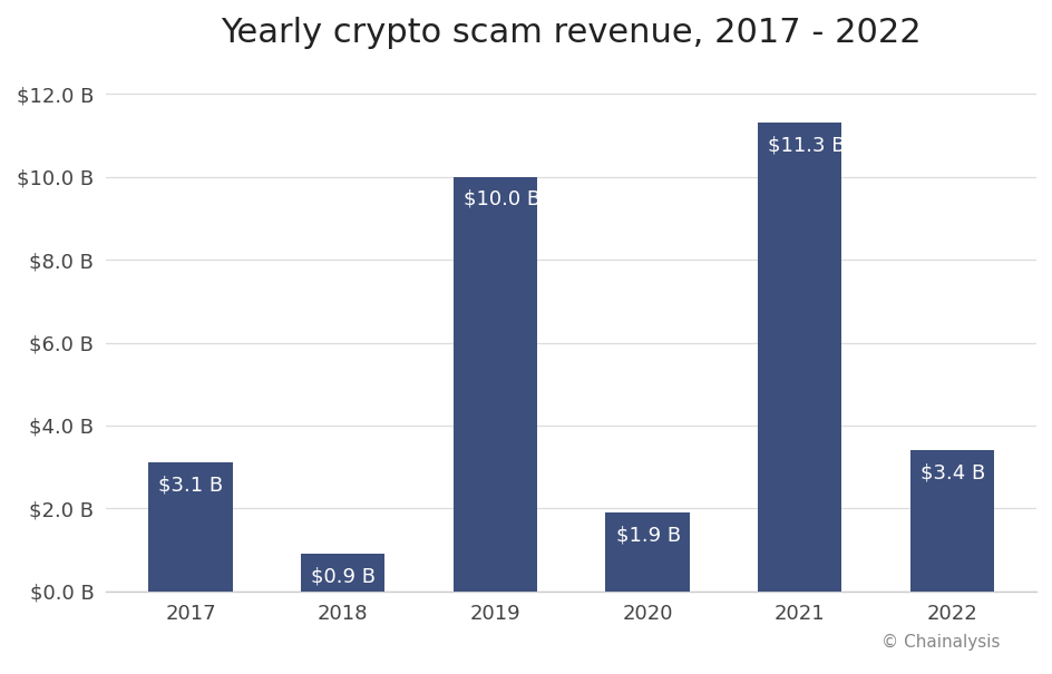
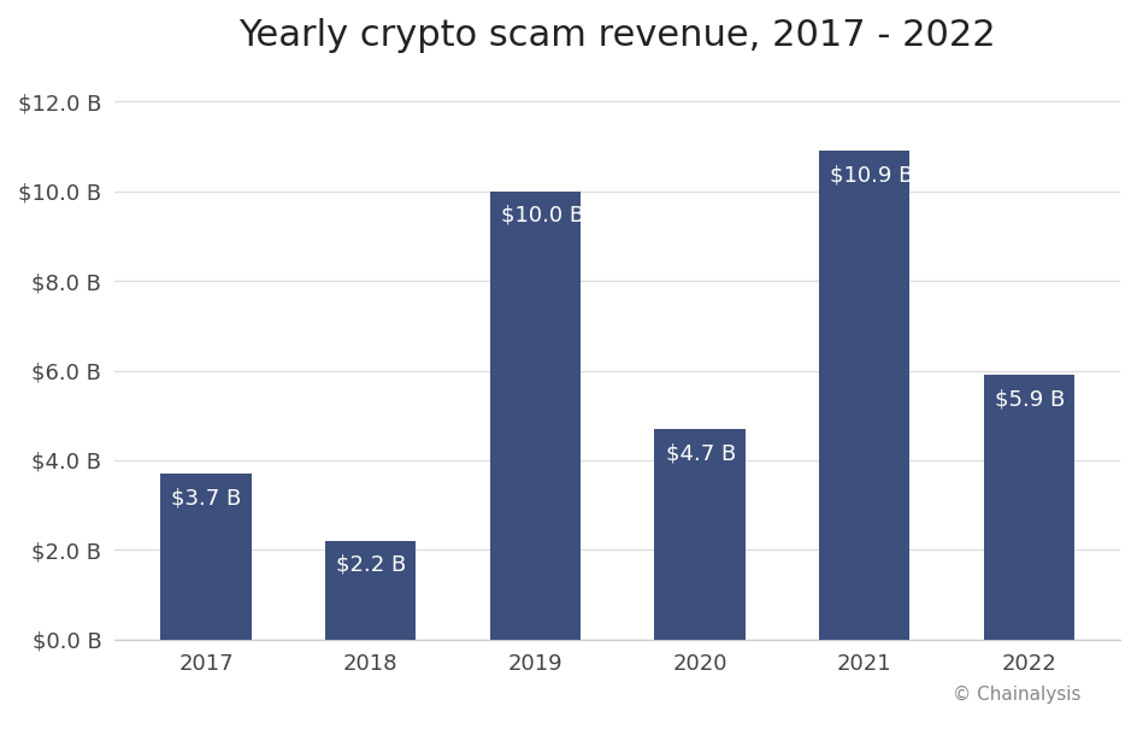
2017: $3.1 -> $3.7
2018: $0.9 -> $2.2
2020: $1.9 -> $4.7
2021: $11.3 -> $10.9
2022: $3.4 -> $5.9
